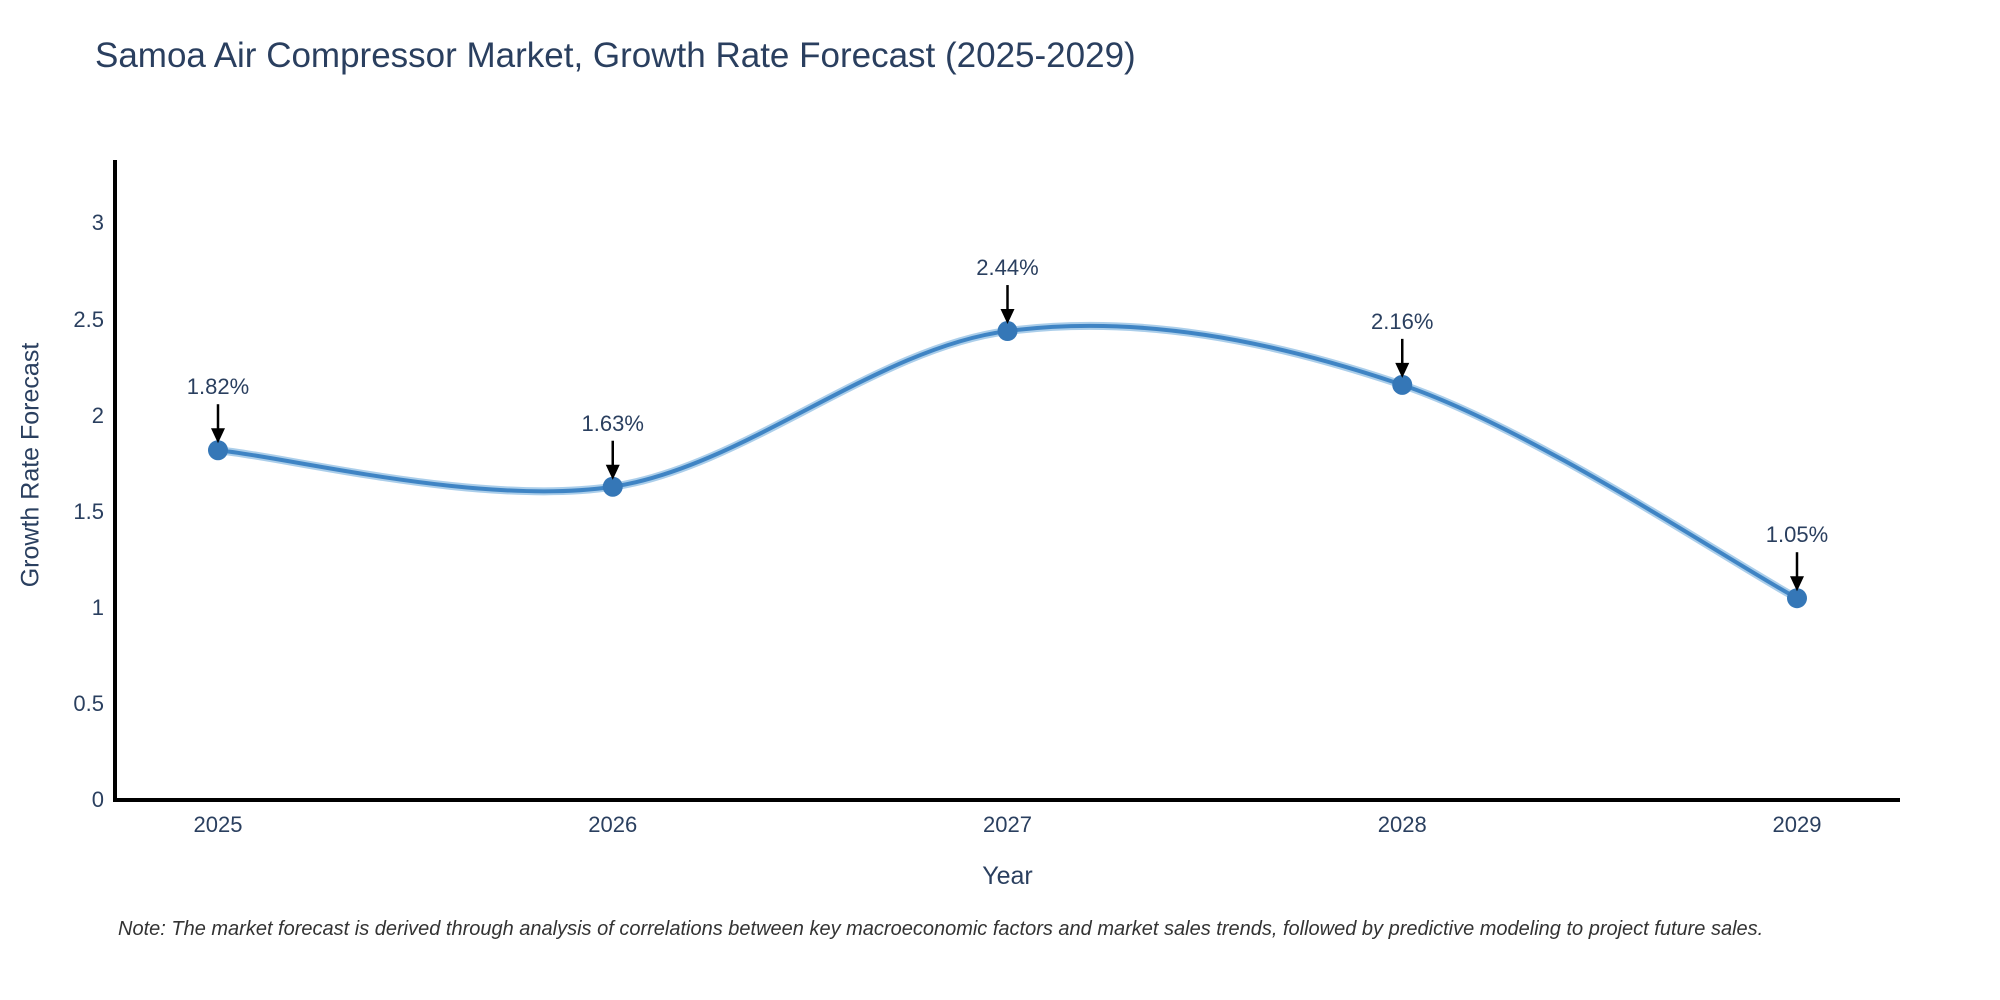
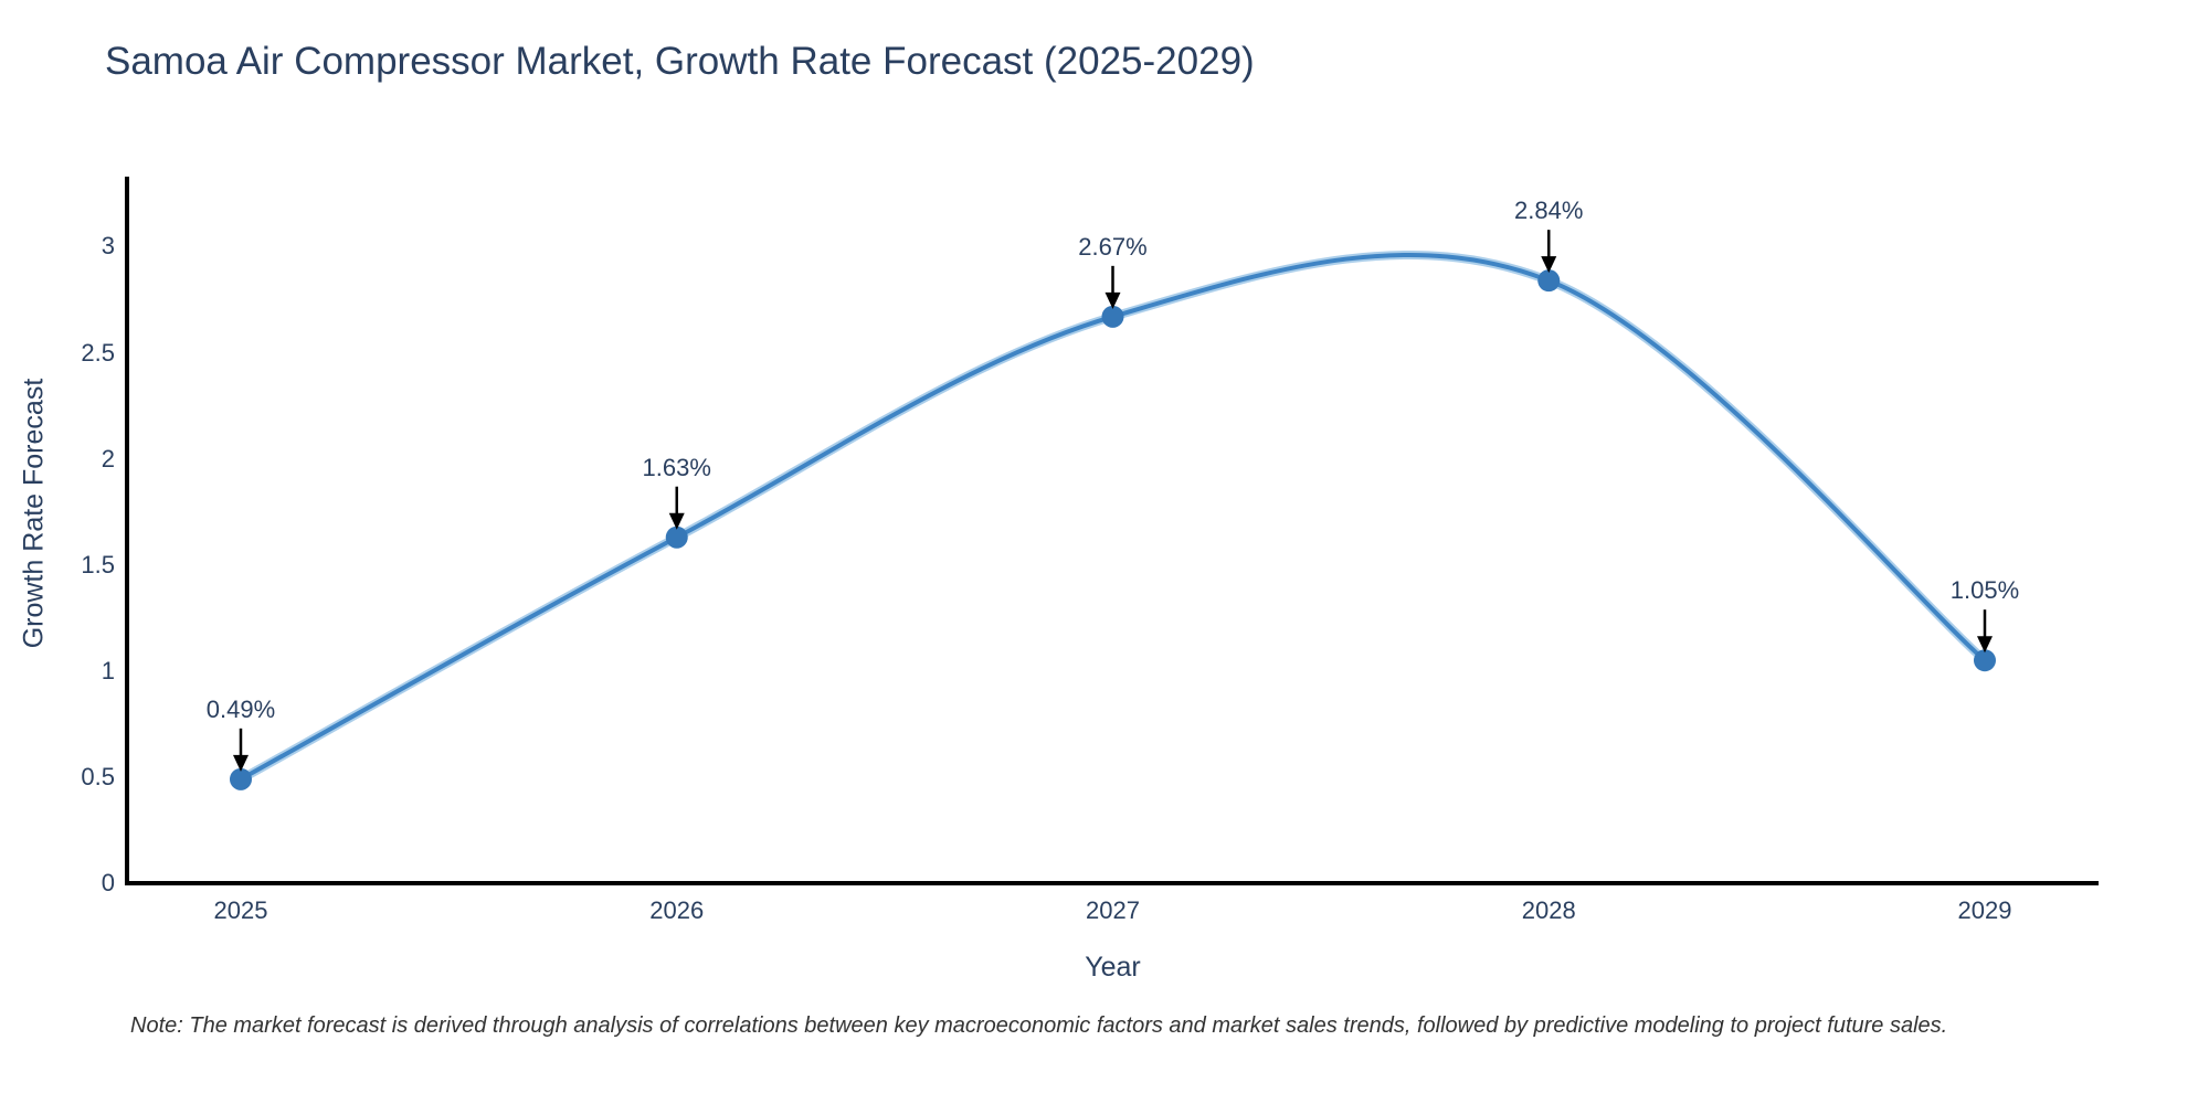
2025: 1.82% -> 0.49%
2027: 2.44% -> 2.67%
2028: 2.16% -> 2.84%
